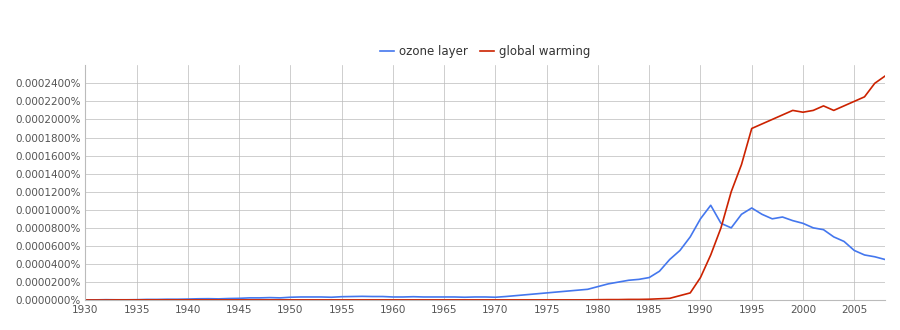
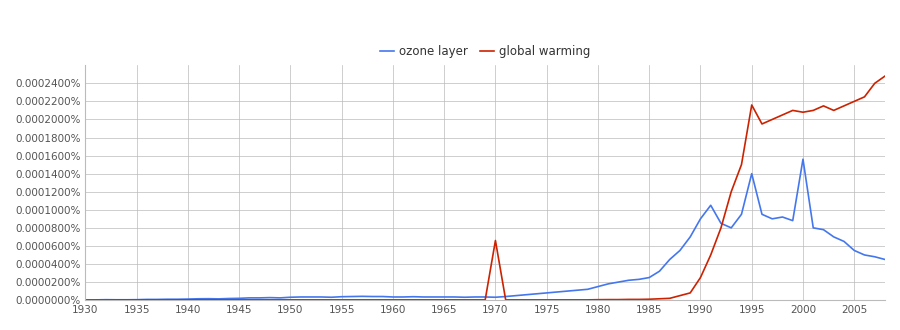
global warming/1970: 0.000000% -> 0.000066%
ozone layer/1995: 0.000102% -> 0.000140%
global warming/1995: 0.000190% -> 0.000216%
ozone layer/2000: 0.000085% -> 0.000156%
